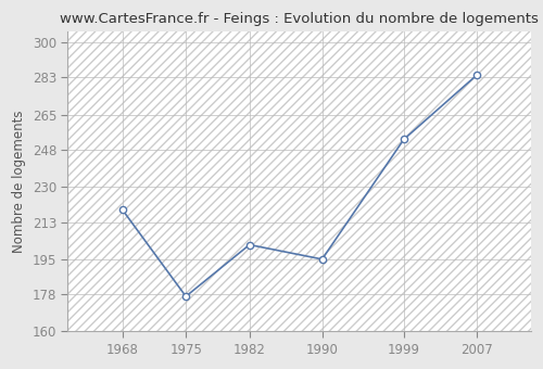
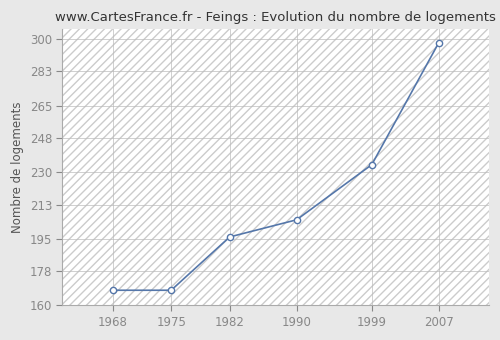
1968: 219 -> 168
1975: 177 -> 168
1982: 202 -> 196
1990: 195 -> 205
1999: 253 -> 234
2007: 284 -> 298
